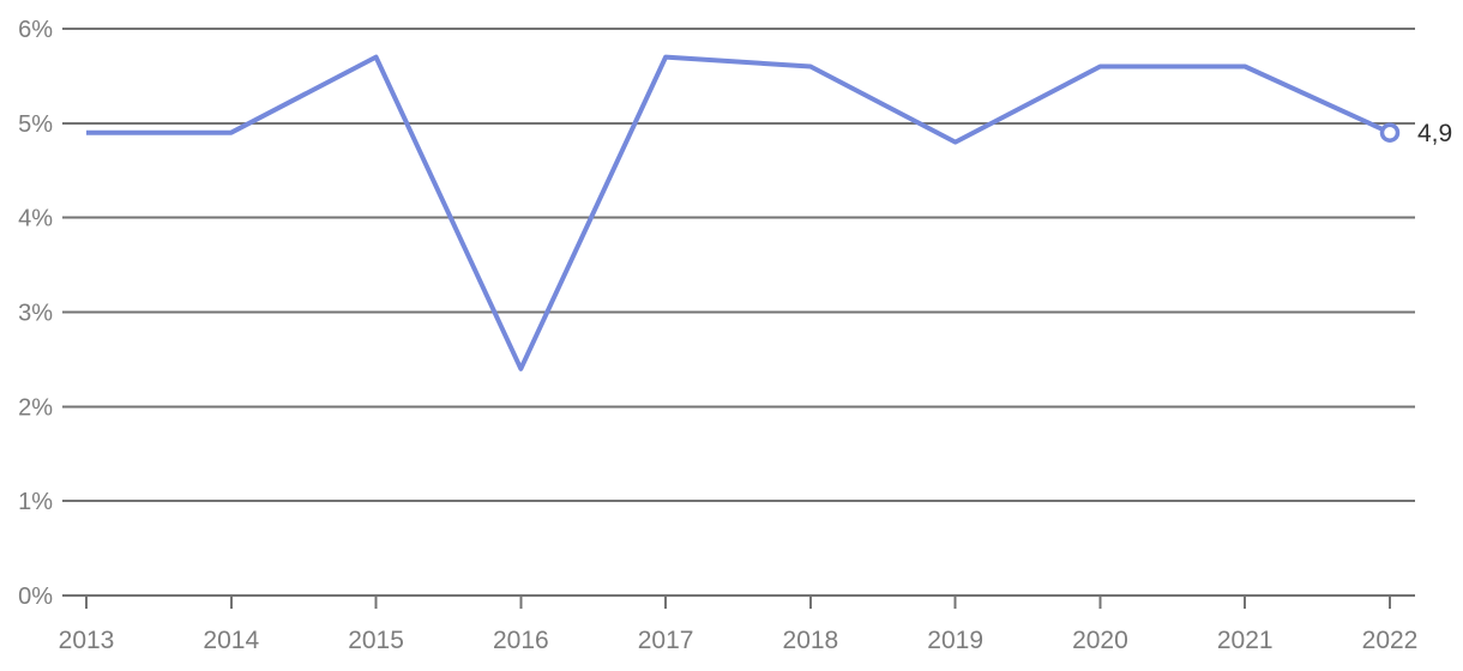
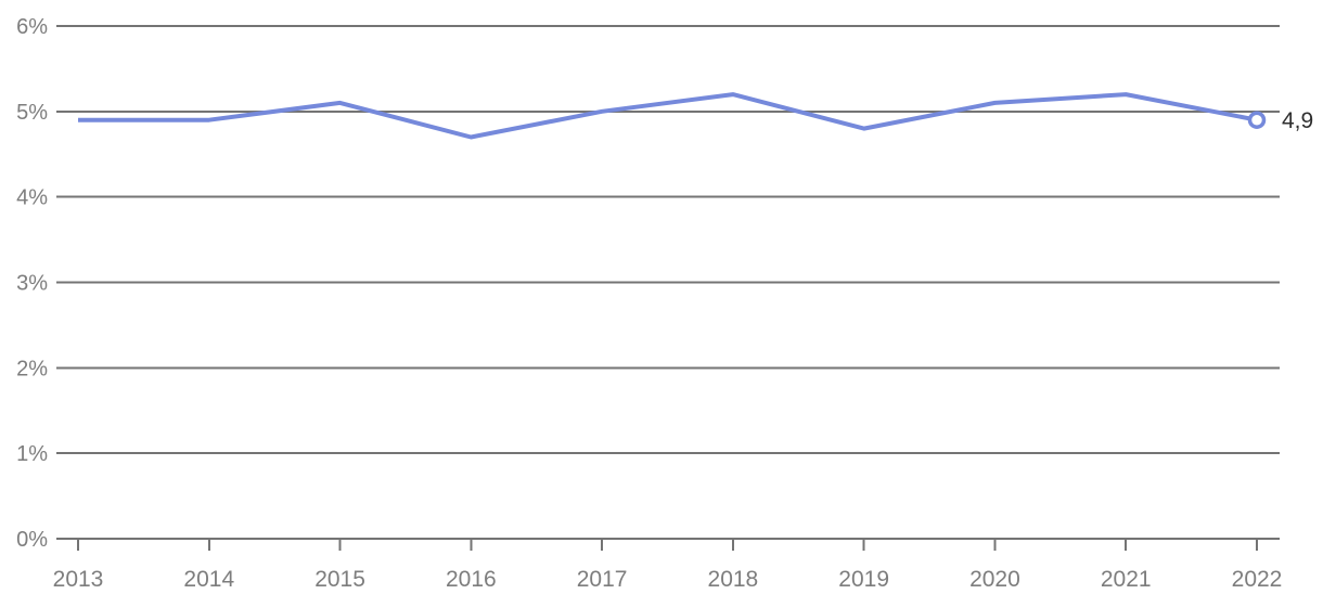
2015: 5.7% -> 5.1%
2016: 2.4% -> 4.7%
2017: 5.7% -> 5.0%
2018: 5.6% -> 5.2%
2020: 5.6% -> 5.1%
2021: 5.6% -> 5.2%
